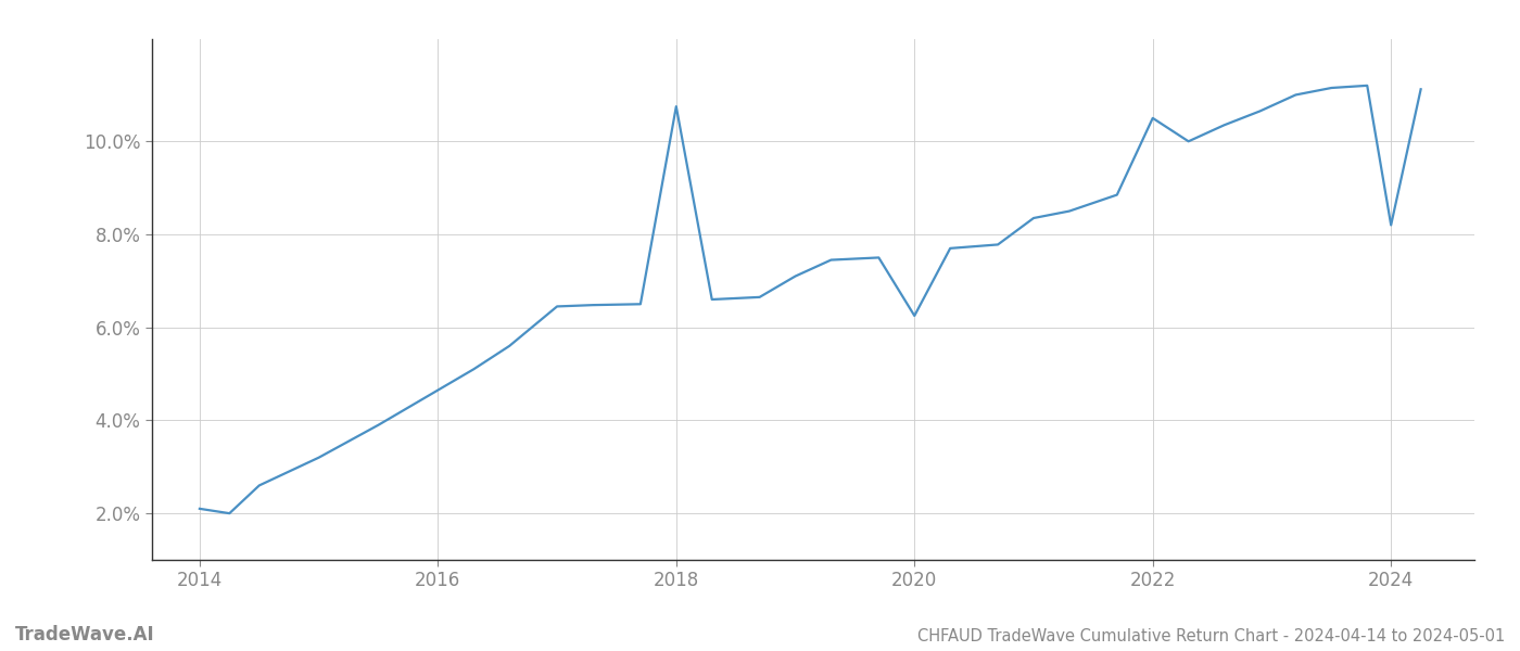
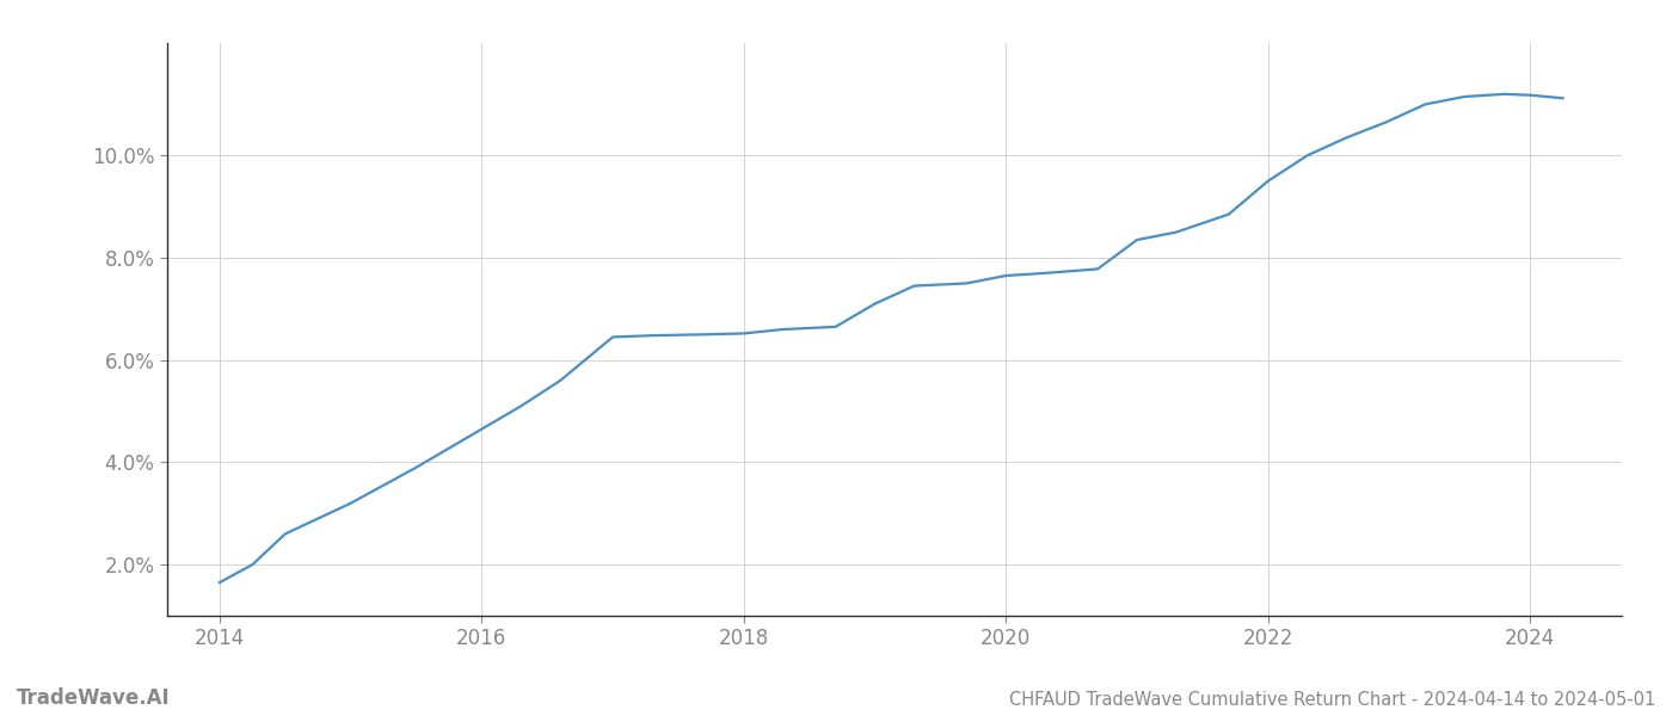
2014: 2.10% -> 1.65%
2018: 10.75% -> 6.52%
2020: 6.25% -> 7.65%
2022: 10.50% -> 9.50%
2024: 8.20% -> 11.18%
